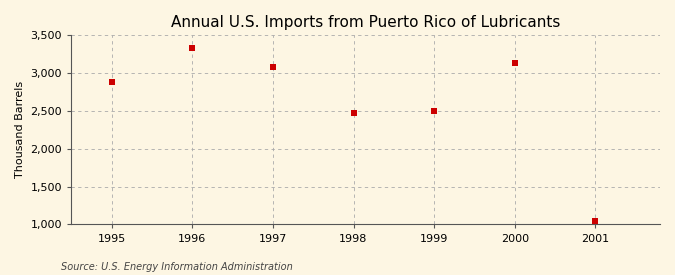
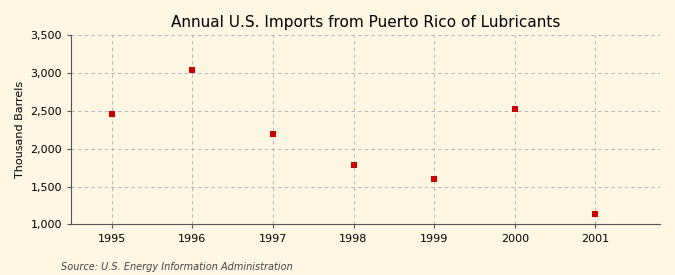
1995: 2,880 -> 2,460
1996: 3,330 -> 3,040
1997: 3,080 -> 2,200
1998: 2,480 -> 1,780
1999: 2,500 -> 1,600
2000: 3,140 -> 2,520
2001: 1,040 -> 1,140
